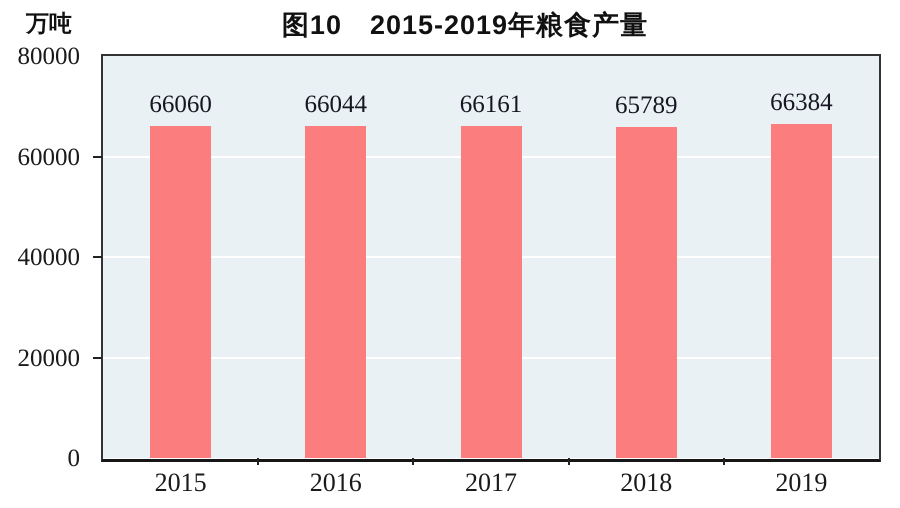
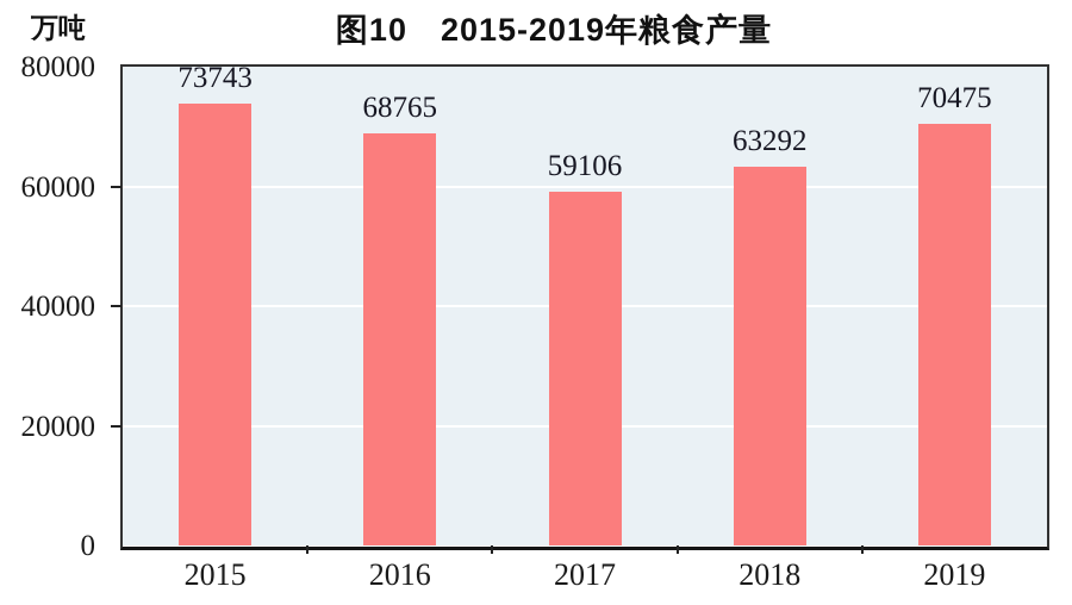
2015: 66060 -> 73743
2016: 66044 -> 68765
2017: 66161 -> 59106
2018: 65789 -> 63292
2019: 66384 -> 70475
